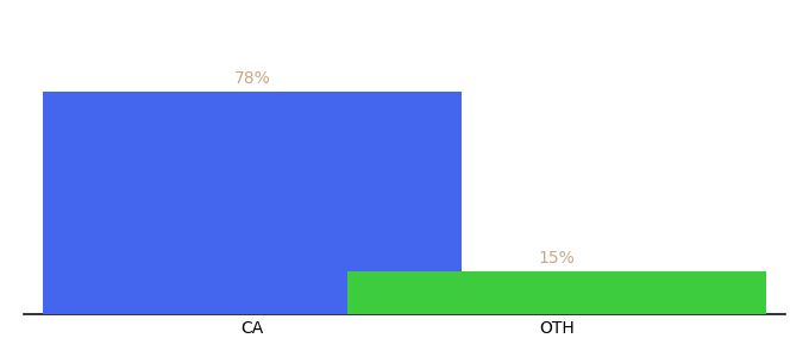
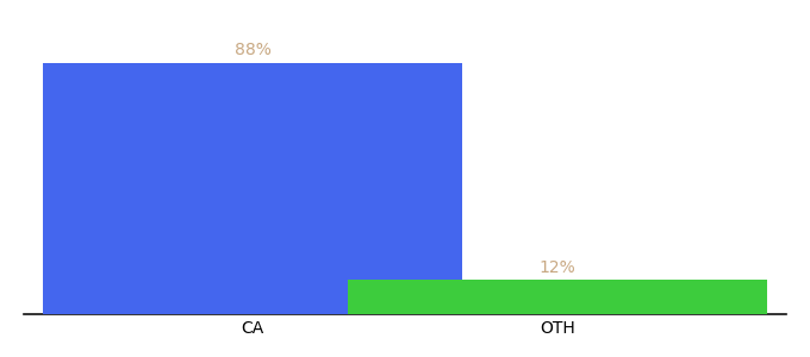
CA: 78% -> 88%
OTH: 15% -> 12%
